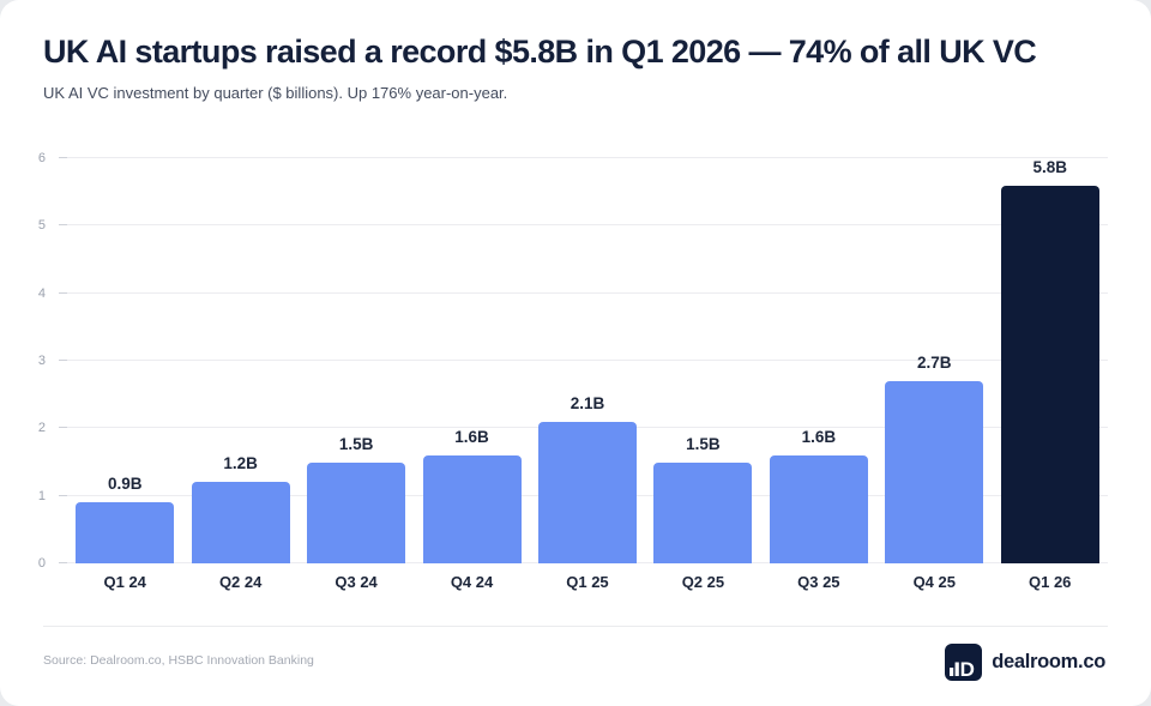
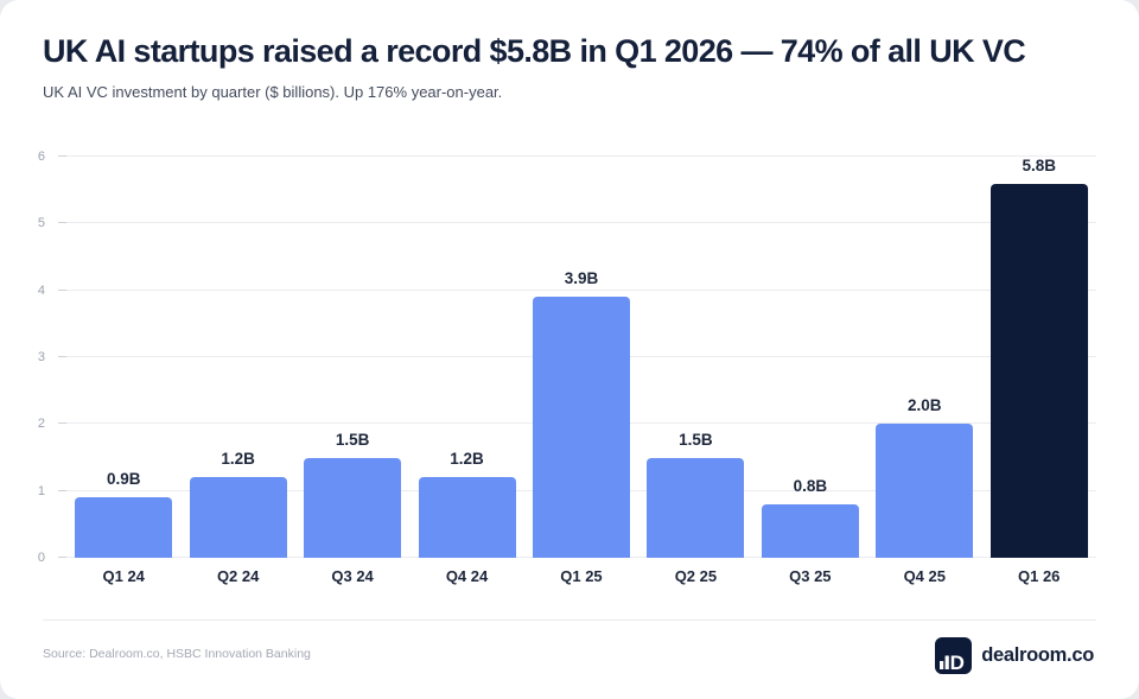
Q4 24: 1.6B -> 1.2B
Q1 25: 2.1B -> 3.9B
Q3 25: 1.6B -> 0.8B
Q4 25: 2.7B -> 2.0B
